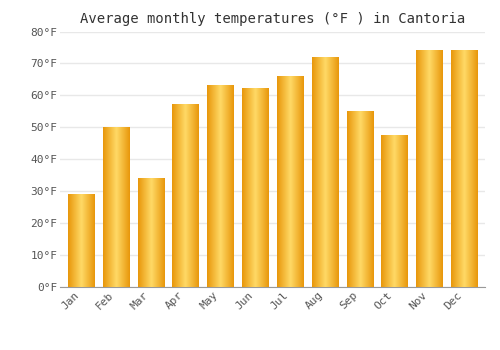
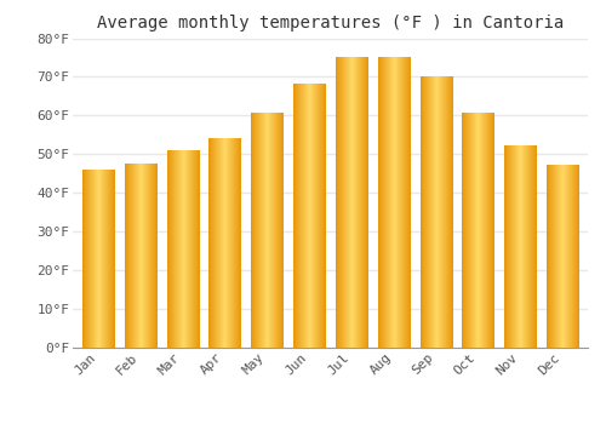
Jan: 29.0°F -> 46.0°F
Feb: 50.0°F -> 47.5°F
Mar: 34.0°F -> 51.0°F
Apr: 57.0°F -> 54.0°F
May: 63.0°F -> 60.5°F
Jun: 62.0°F -> 68.0°F
Jul: 66.0°F -> 75.0°F
Aug: 72.0°F -> 75.0°F
Sep: 55.0°F -> 70.0°F
Oct: 47.5°F -> 60.5°F
Nov: 74.0°F -> 52.0°F
Dec: 74.0°F -> 47.0°F
